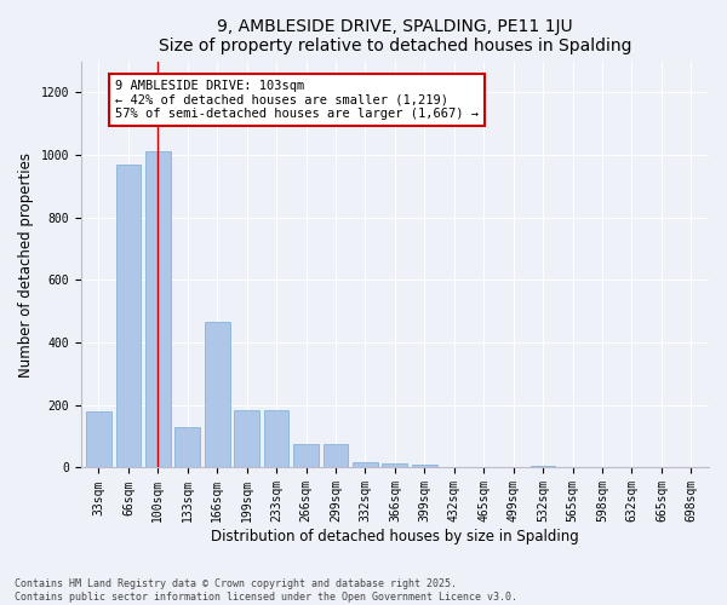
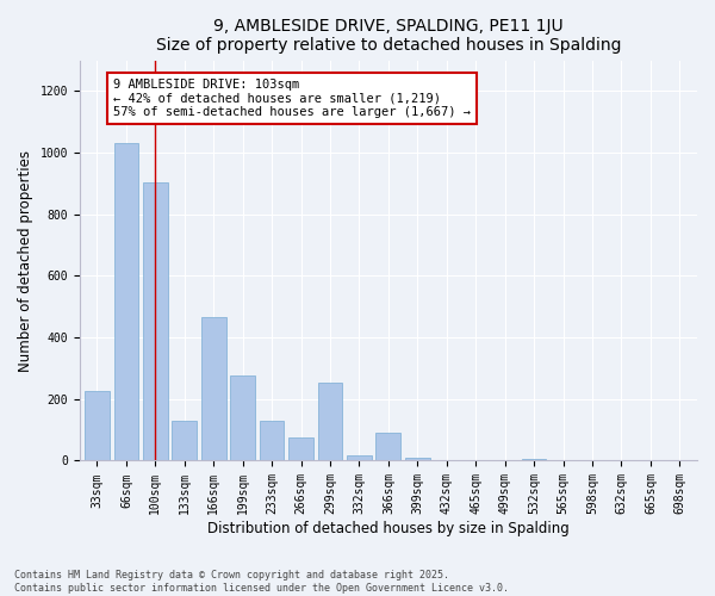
33sqm: 178 -> 225
66sqm: 968 -> 1030
100sqm: 1010 -> 905
199sqm: 185 -> 275
233sqm: 185 -> 130
299sqm: 75 -> 255
366sqm: 14 -> 90
